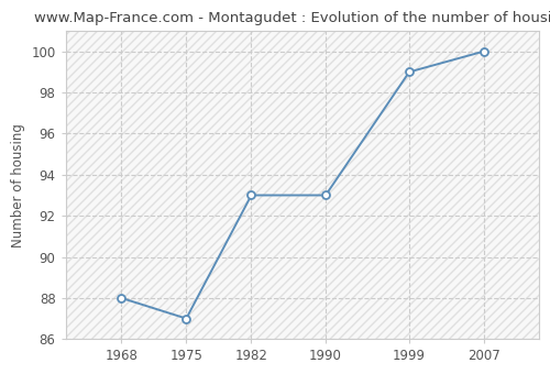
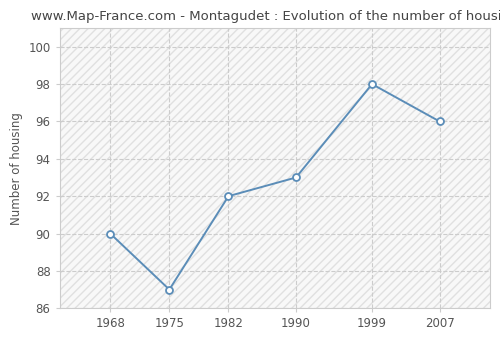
1968: 88 -> 90
1982: 93 -> 92
1999: 99 -> 98
2007: 100 -> 96
